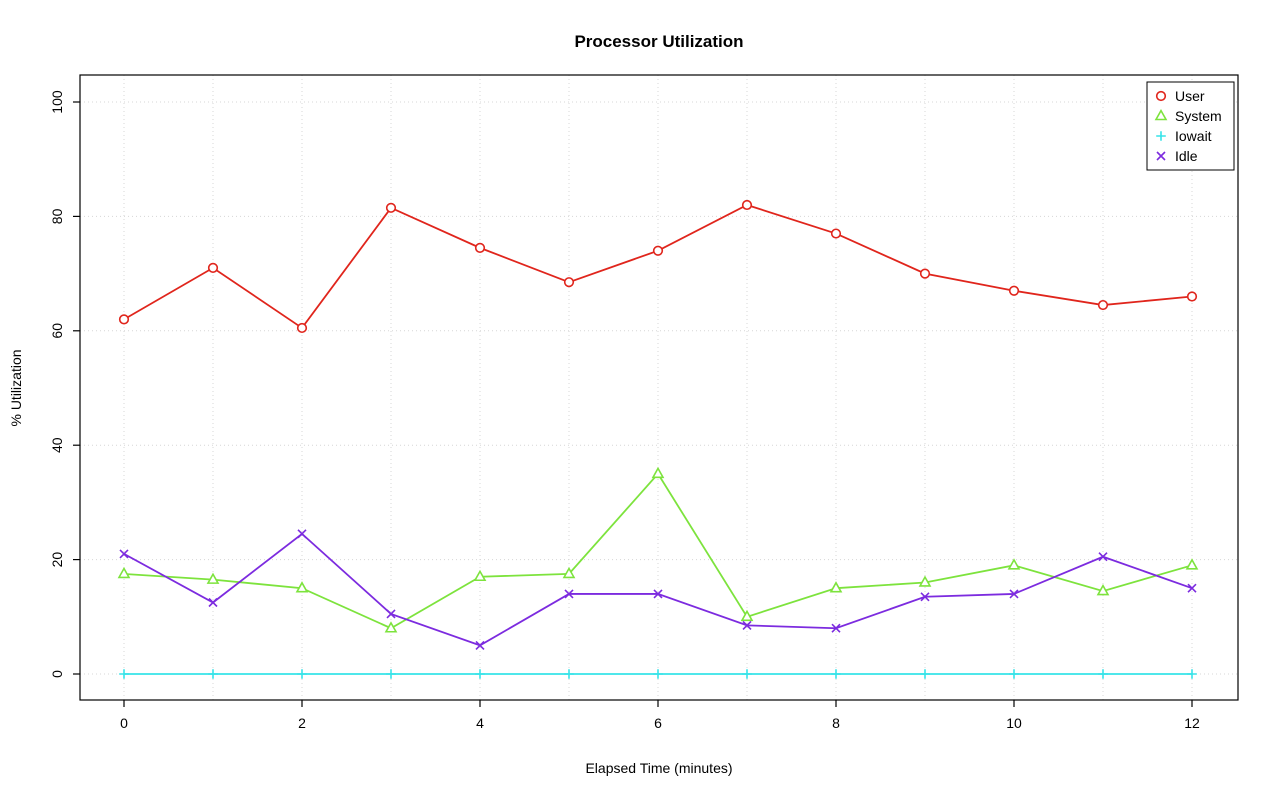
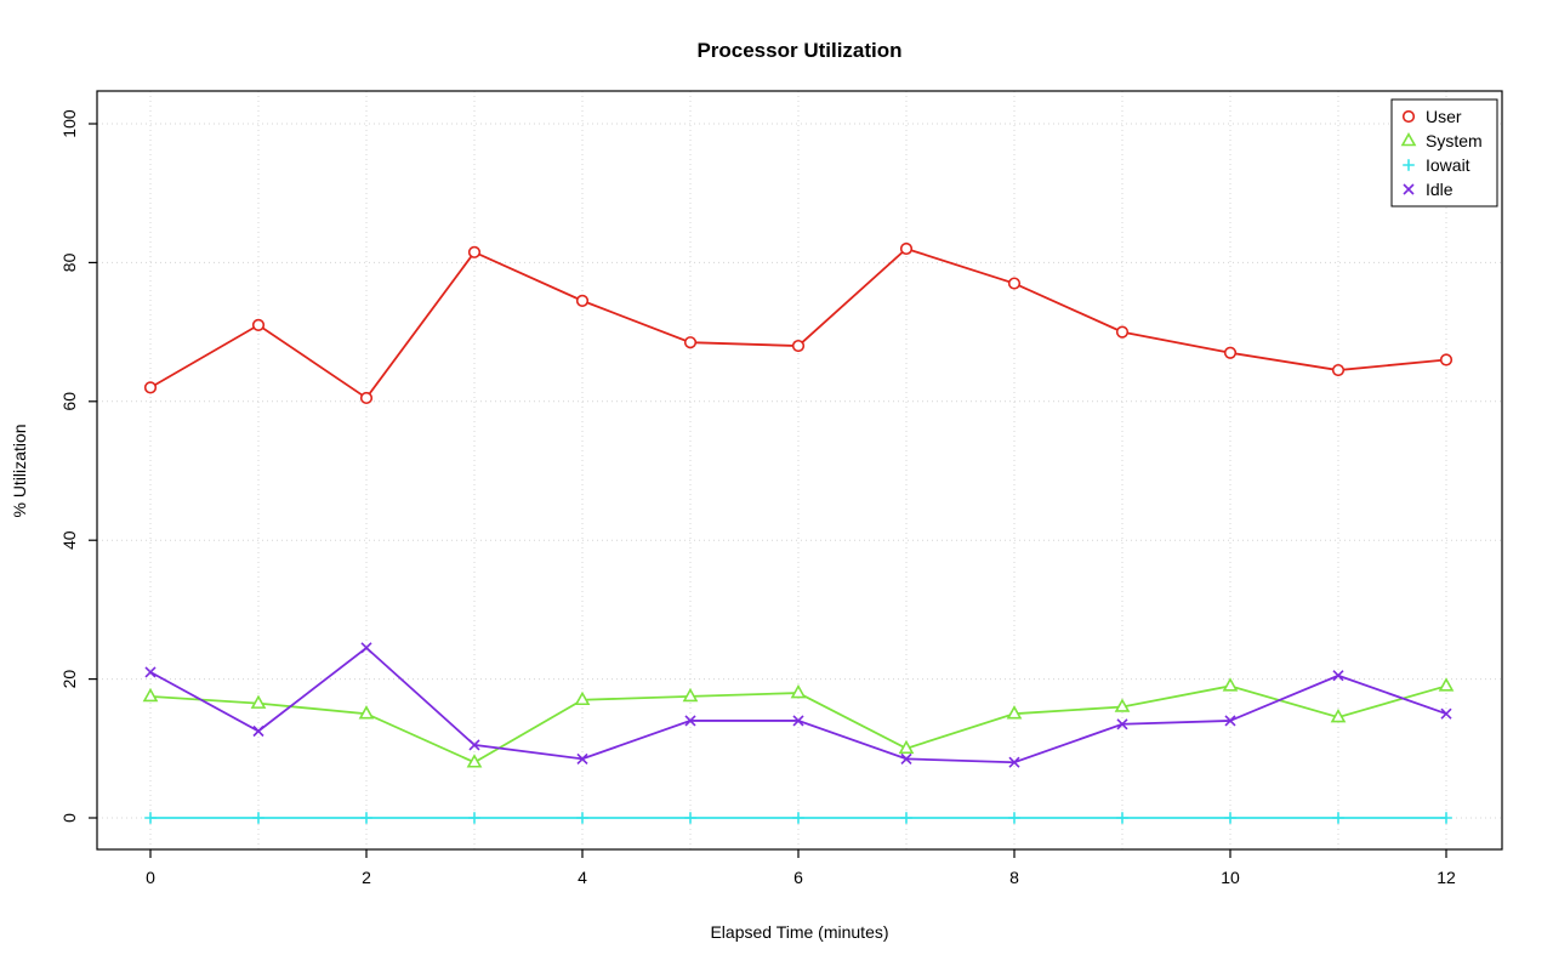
Idle/4: 5 -> 8
User/6: 74 -> 68
System/6: 35 -> 18
